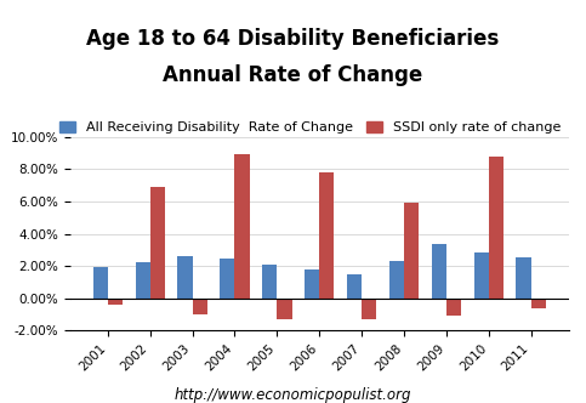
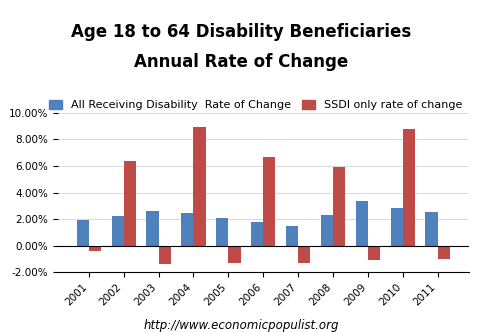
SSDI only rate of change/2002: 6.9% -> 6.4%
SSDI only rate of change/2003: -1.0% -> -1.4%
SSDI only rate of change/2006: 7.8% -> 6.7%
SSDI only rate of change/2011: -0.6% -> -1.0%
